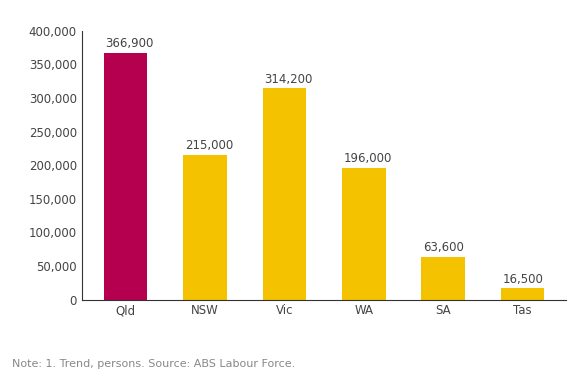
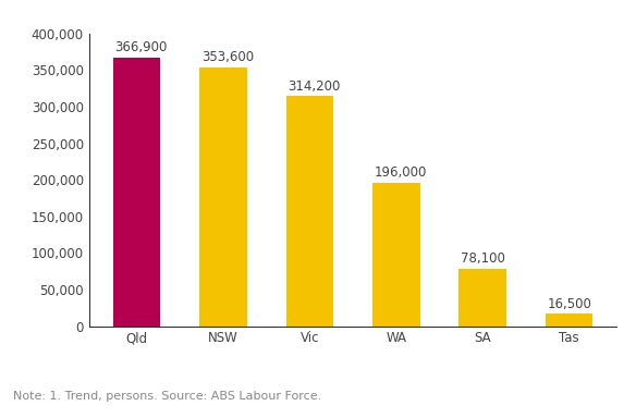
NSW: 215,000 -> 353,600
SA: 63,600 -> 78,100
